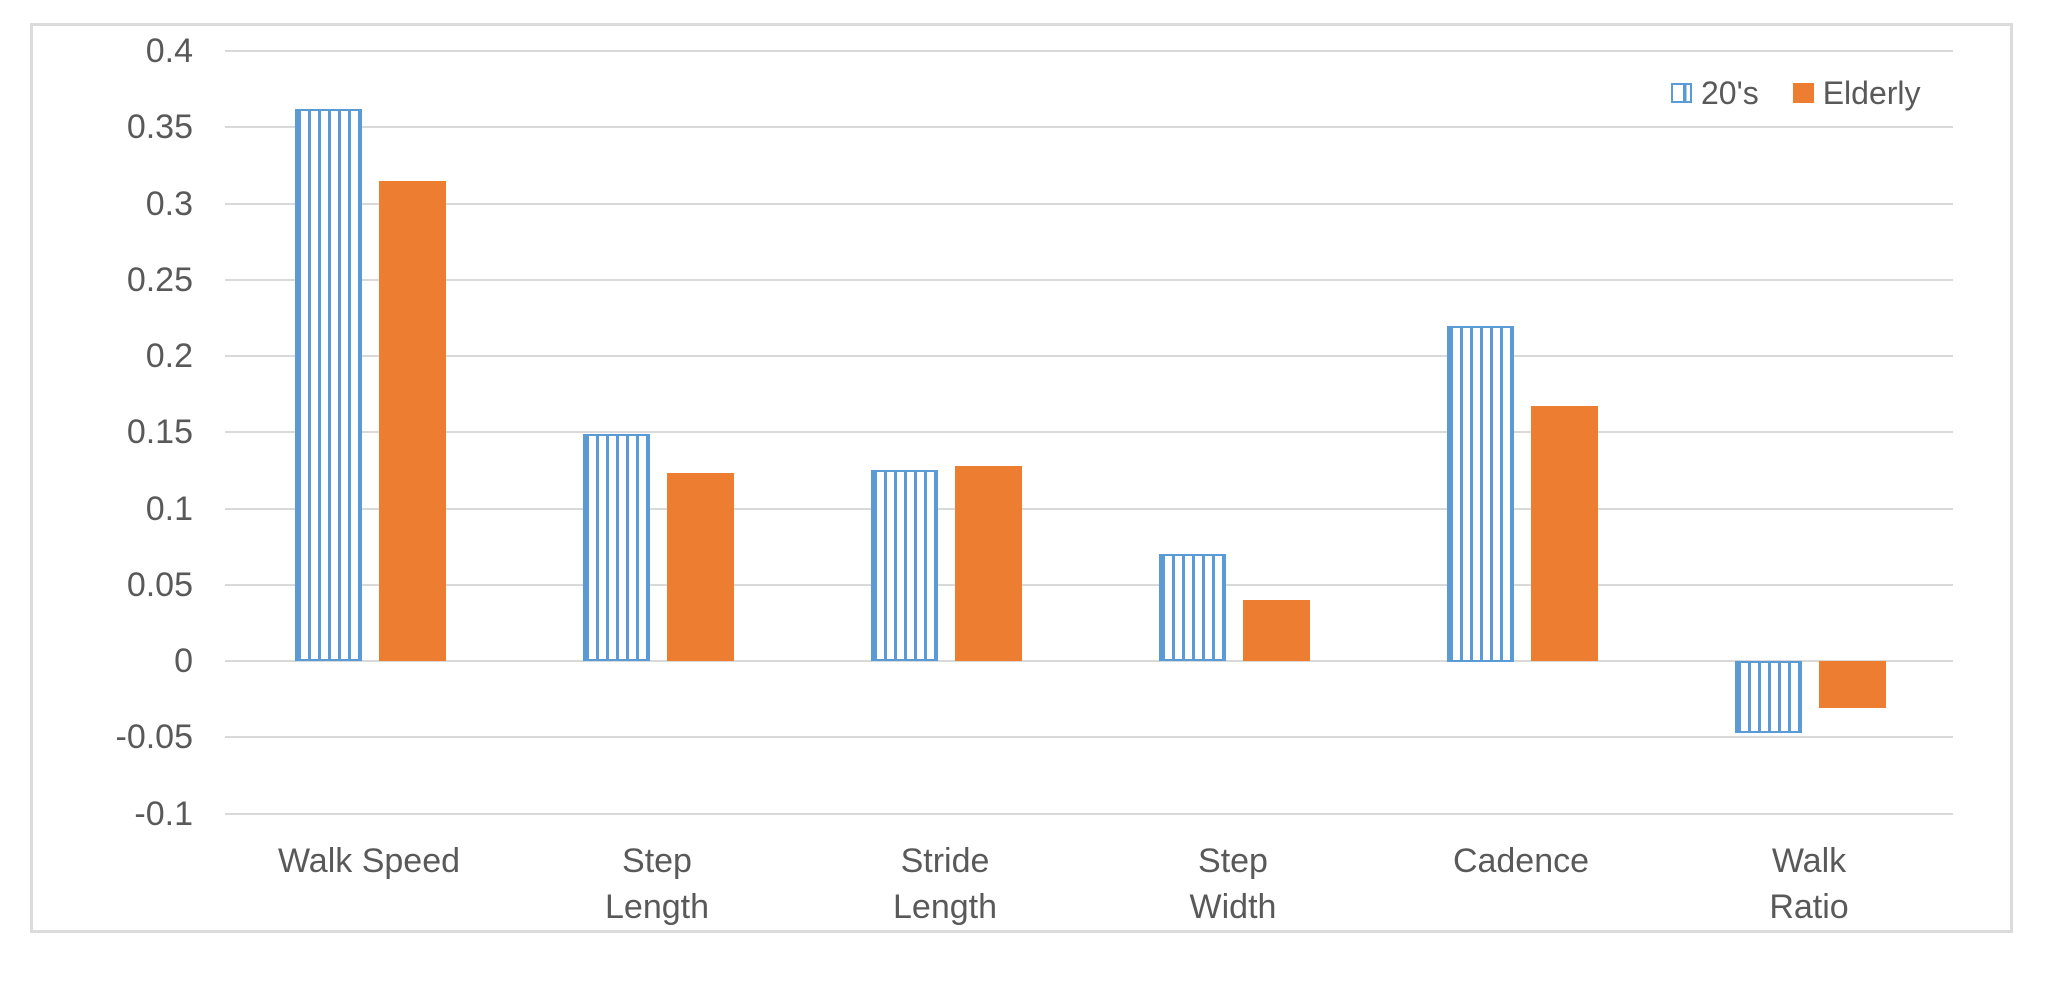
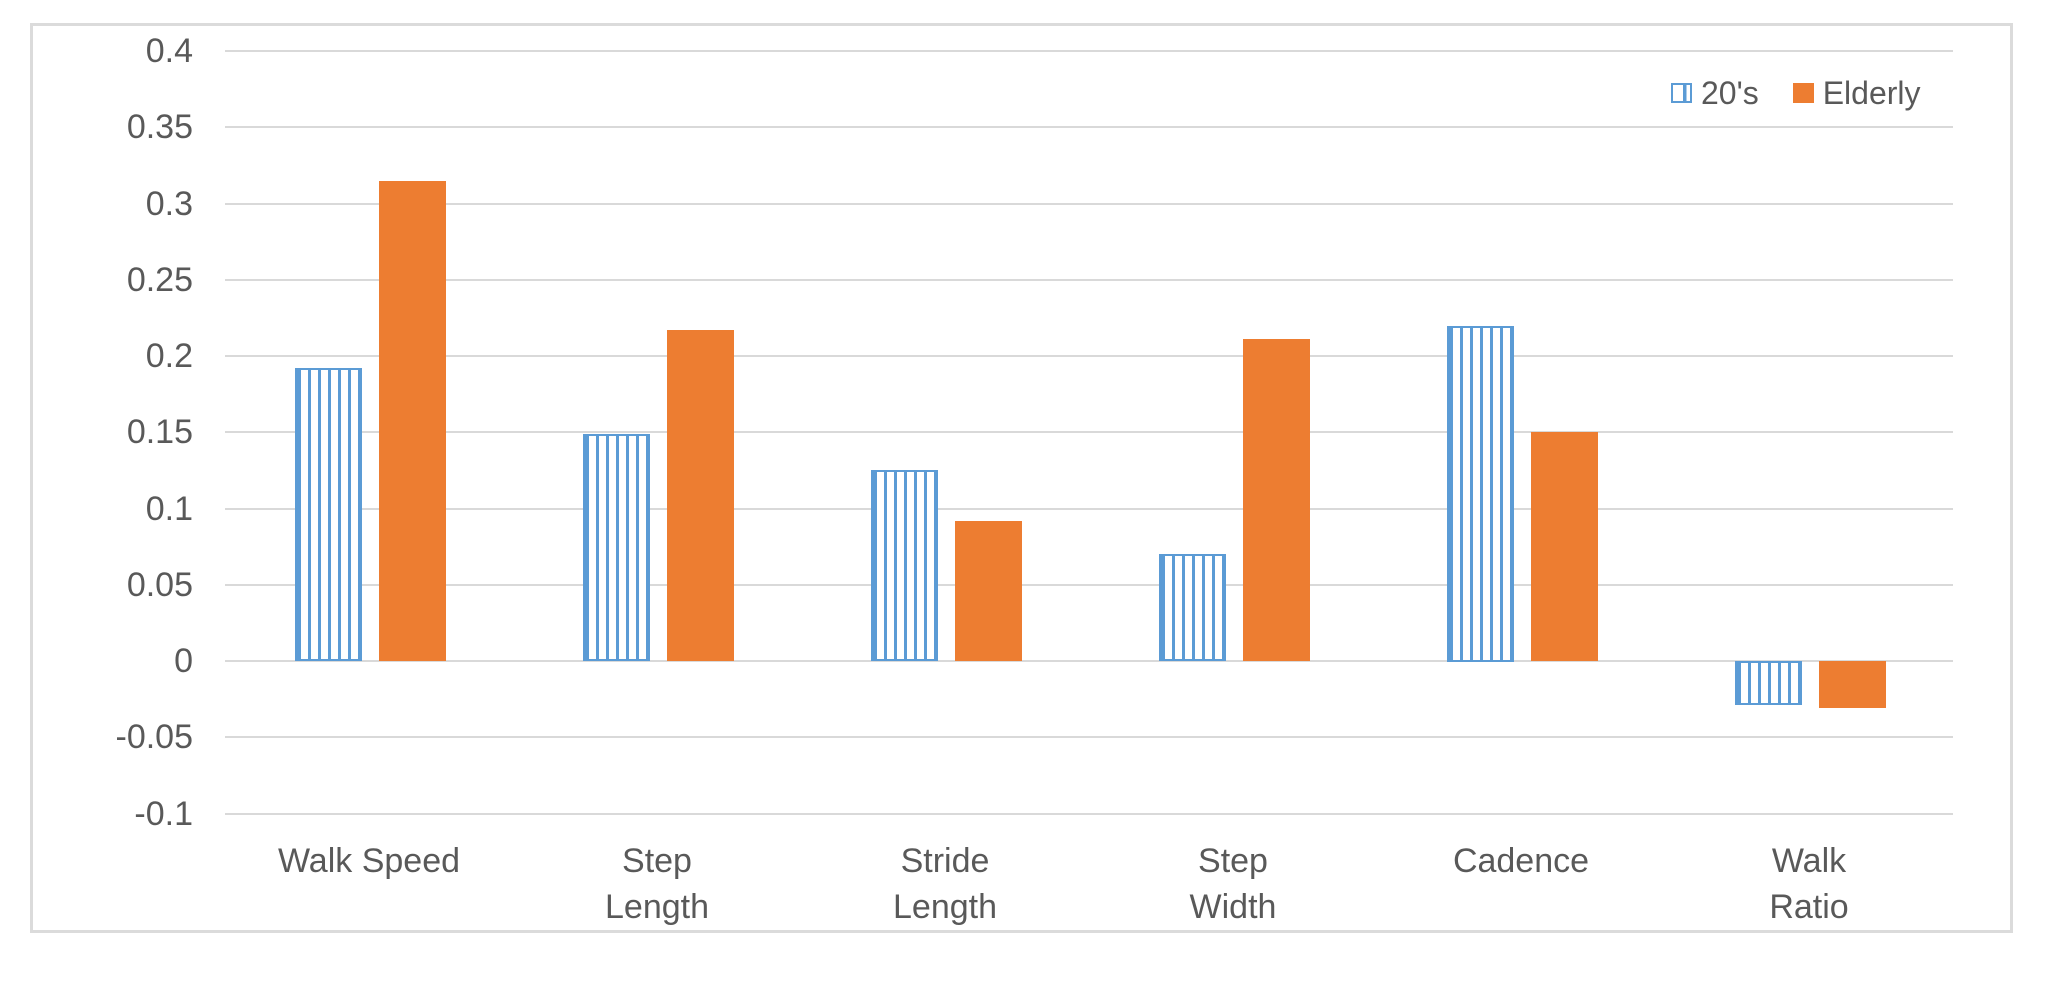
20's/Walk Speed: 0.362 -> 0.192
Elderly/Step Length: 0.123 -> 0.217
Elderly/Stride Length: 0.128 -> 0.092
Elderly/Step Width: 0.040 -> 0.211
Elderly/Cadence: 0.167 -> 0.150
20's/Walk Ratio: -0.047 -> -0.029
